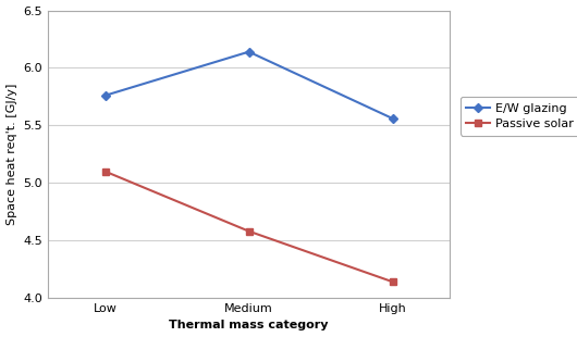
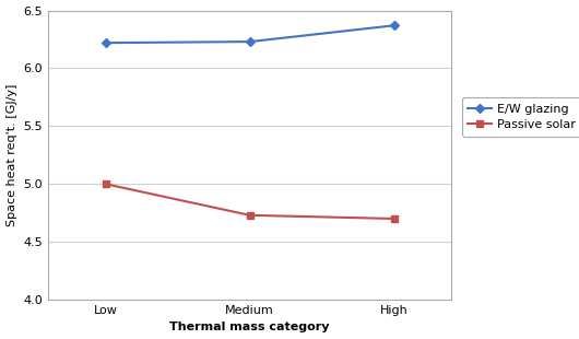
E/W glazing/Low: 5.76 -> 6.22
Passive solar/Low: 5.10 -> 5.00
E/W glazing/Medium: 6.14 -> 6.23
Passive solar/Medium: 4.58 -> 4.73
E/W glazing/High: 5.56 -> 6.37
Passive solar/High: 4.14 -> 4.70
